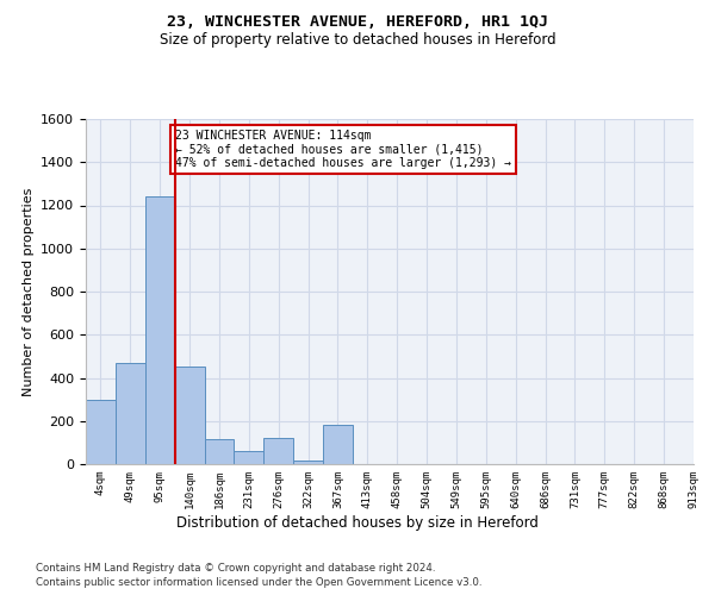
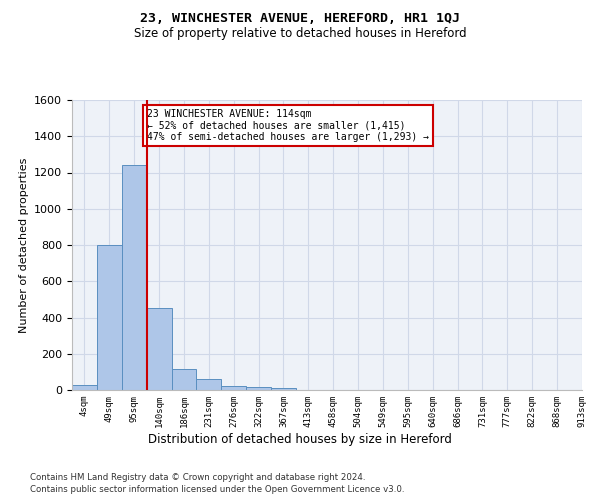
4sqm: 300 -> 20
49sqm: 470 -> 800
276sqm: 120 -> 20
367sqm: 180 -> 10
